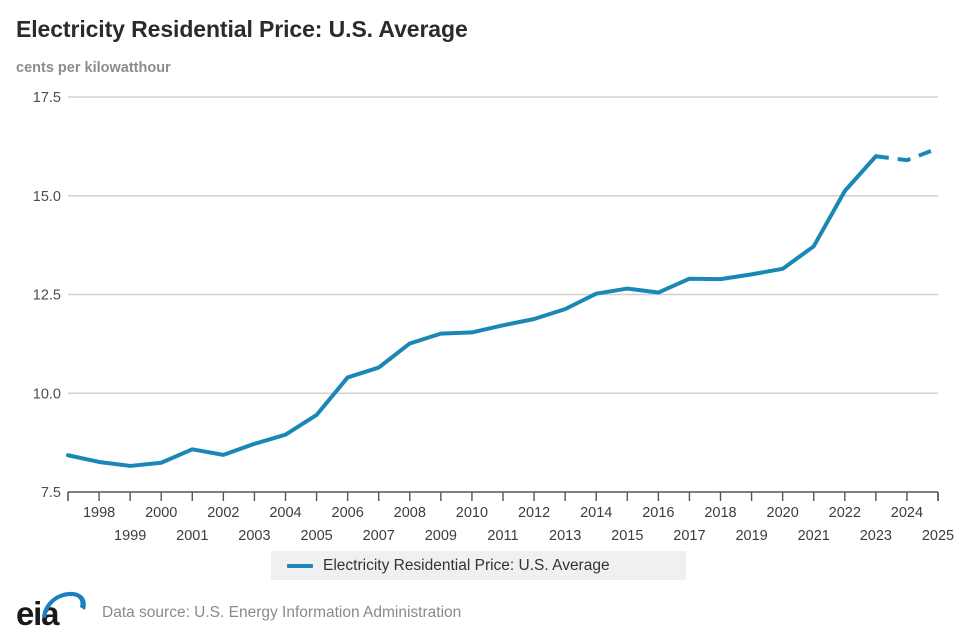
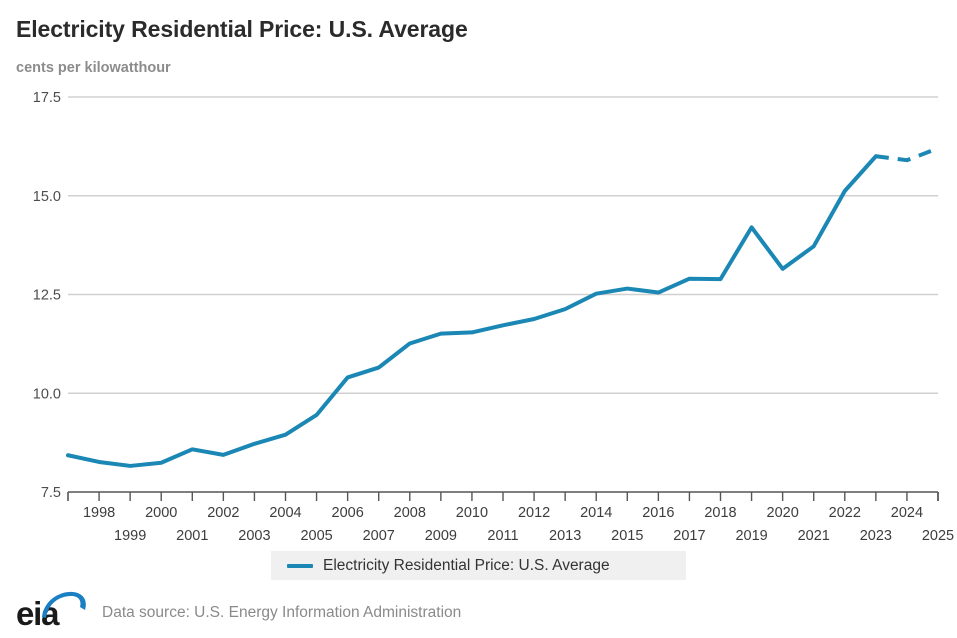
2019: 13.0 -> 14.2
